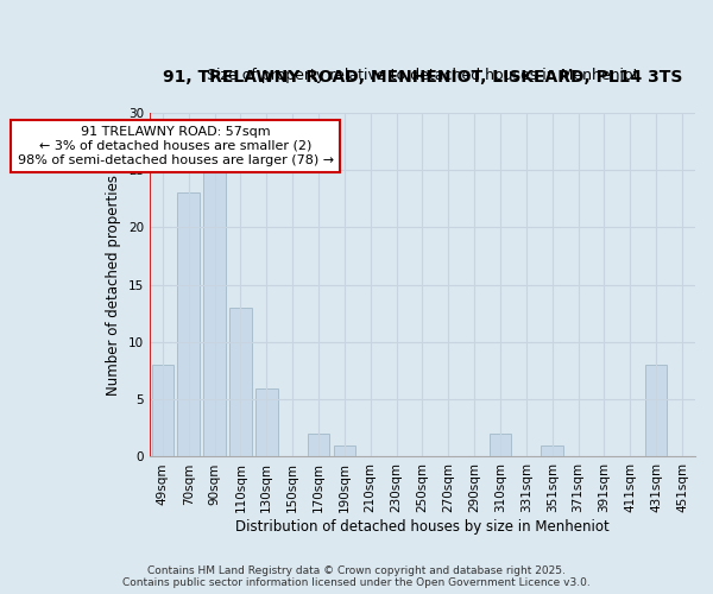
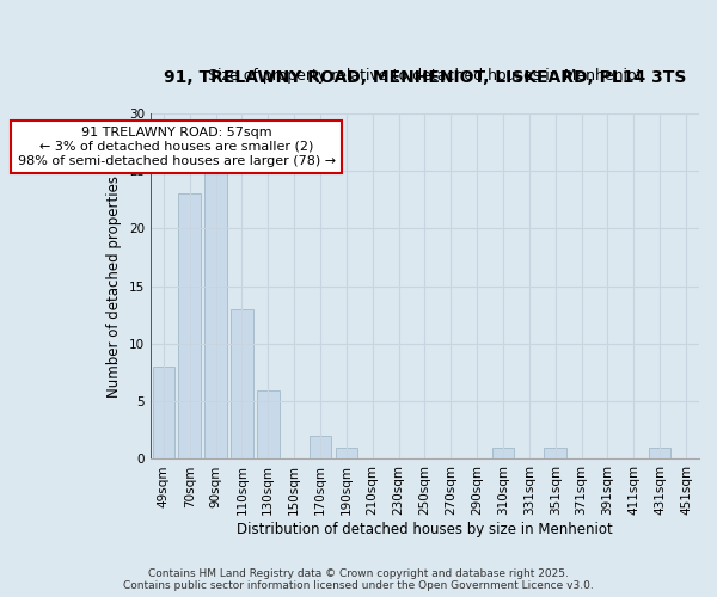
310sqm: 2 -> 1
431sqm: 8 -> 1
